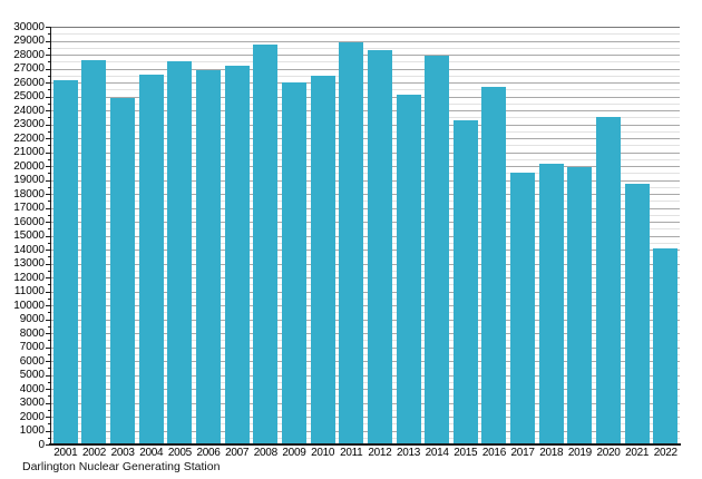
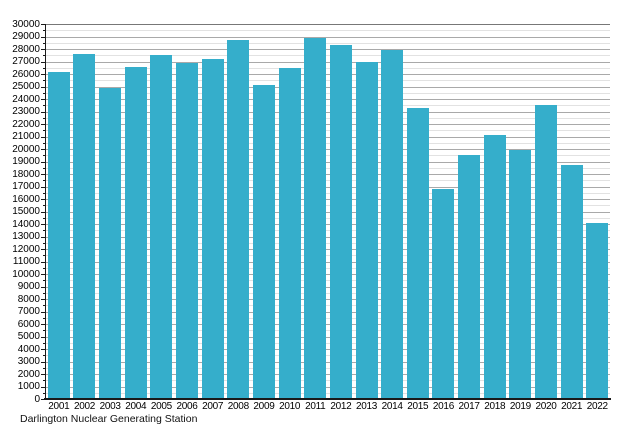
2009: 26000 -> 25100
2013: 25100 -> 27000
2016: 25700 -> 16800
2018: 20200 -> 21100
